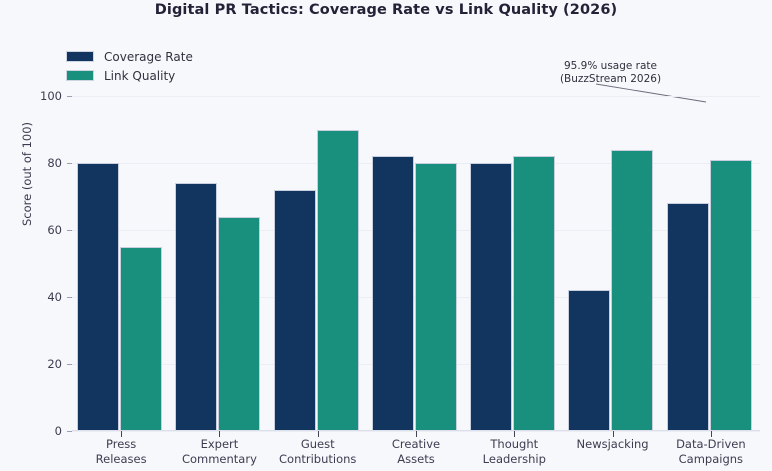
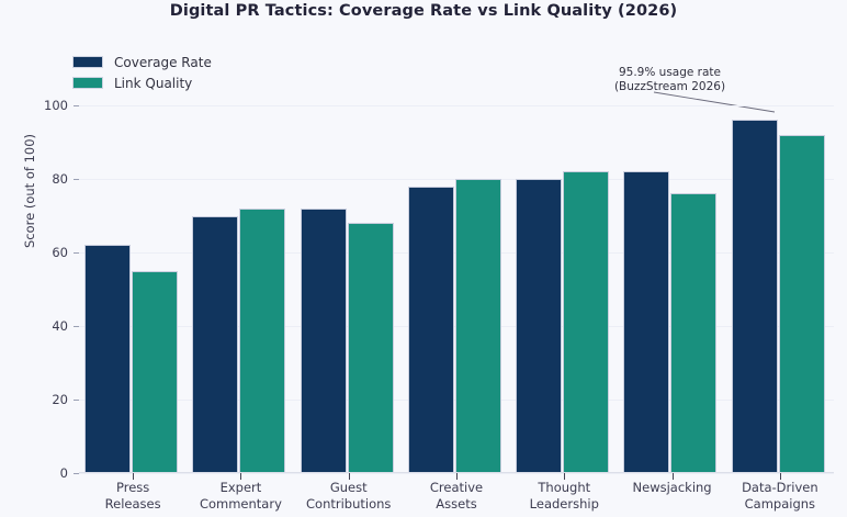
Coverage Rate/Press Releases: 80 -> 62
Coverage Rate/Expert Commentary: 74 -> 70
Link Quality/Expert Commentary: 64 -> 72
Link Quality/Guest Contributions: 90 -> 68
Coverage Rate/Creative Assets: 82 -> 78
Coverage Rate/Newsjacking: 42 -> 82
Link Quality/Newsjacking: 84 -> 76
Coverage Rate/Data-Driven Campaigns: 68 -> 96
Link Quality/Data-Driven Campaigns: 81 -> 92
